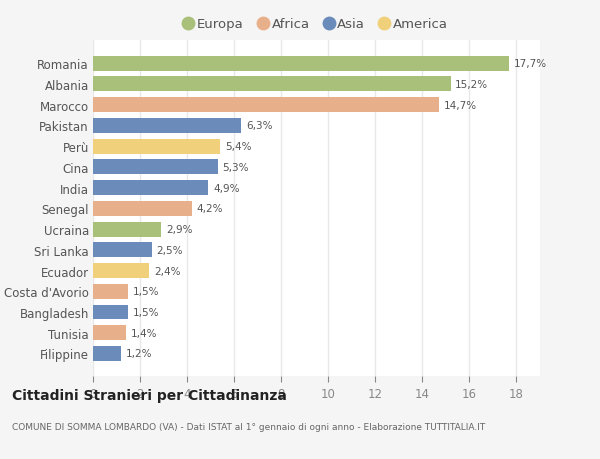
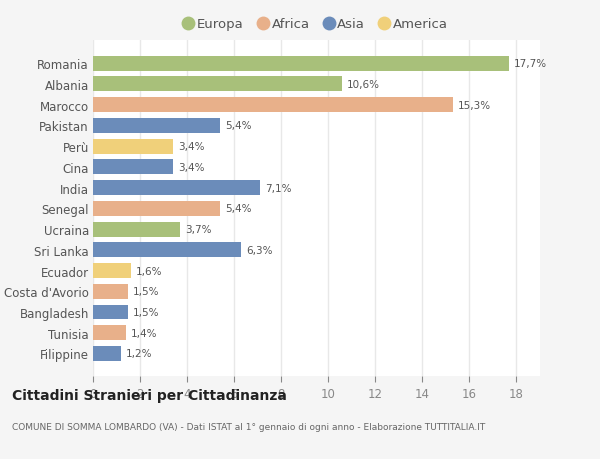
Albania: 15,2% -> 10,6%
Marocco: 14,7% -> 15,3%
Pakistan: 6,3% -> 5,4%
Perù: 5,4% -> 3,4%
Cina: 5,3% -> 3,4%
India: 4,9% -> 7,1%
Senegal: 4,2% -> 5,4%
Ucraina: 2,9% -> 3,7%
Sri Lanka: 2,5% -> 6,3%
Ecuador: 2,4% -> 1,6%
